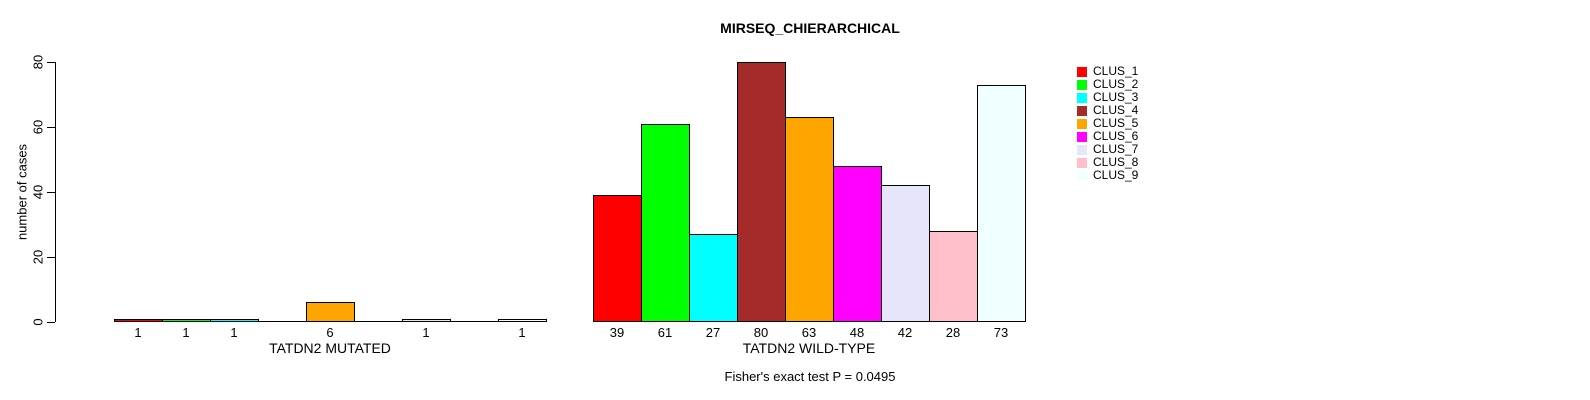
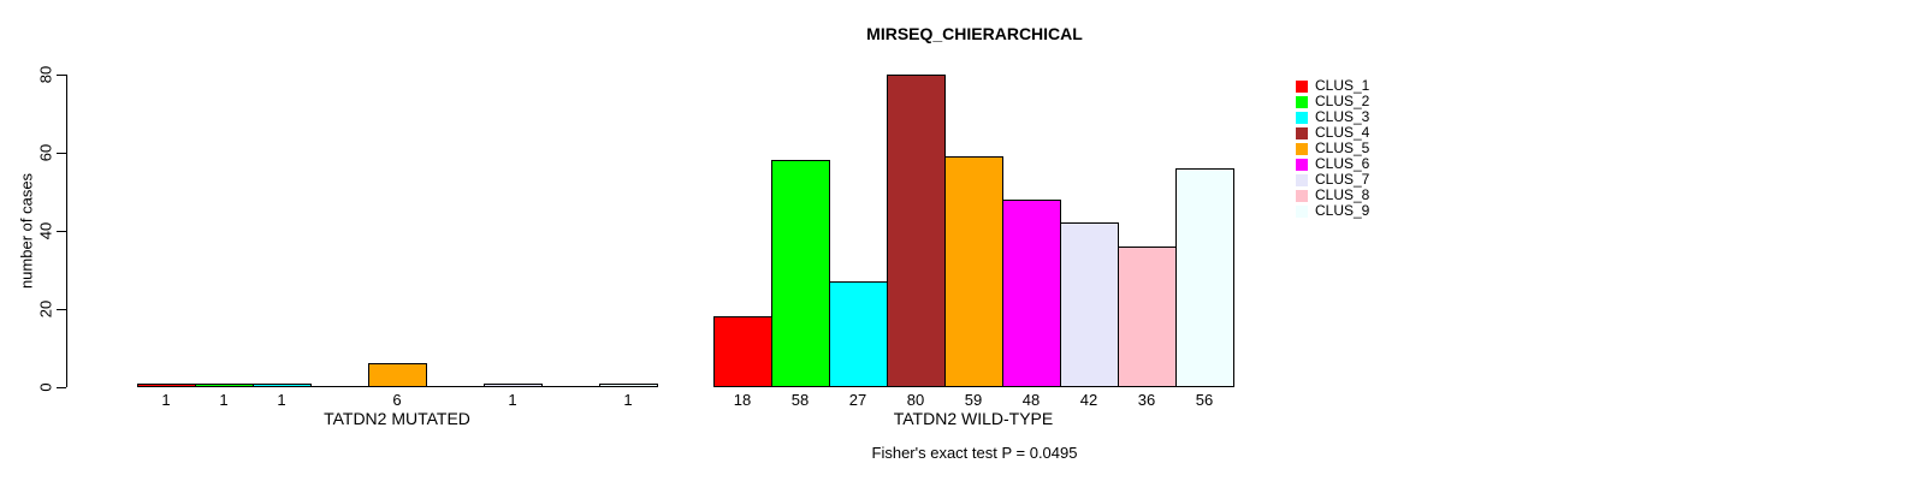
CLUS_1/TATDN2 WILD-TYPE: 39 -> 18
CLUS_2/TATDN2 WILD-TYPE: 61 -> 58
CLUS_5/TATDN2 WILD-TYPE: 63 -> 59
CLUS_8/TATDN2 WILD-TYPE: 28 -> 36
CLUS_9/TATDN2 WILD-TYPE: 73 -> 56
